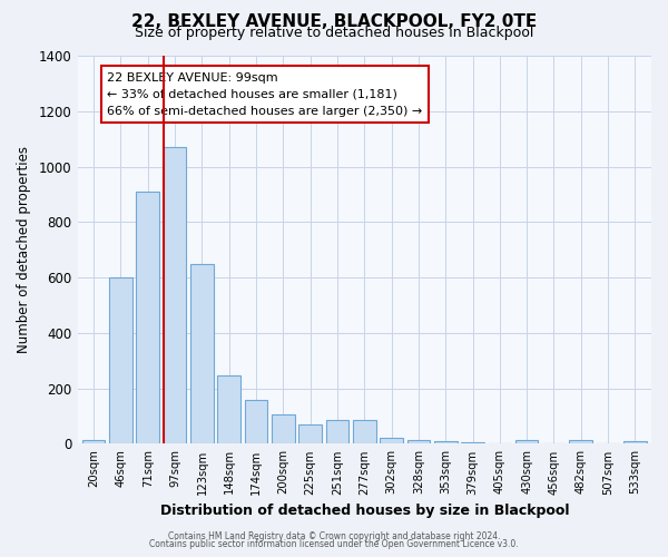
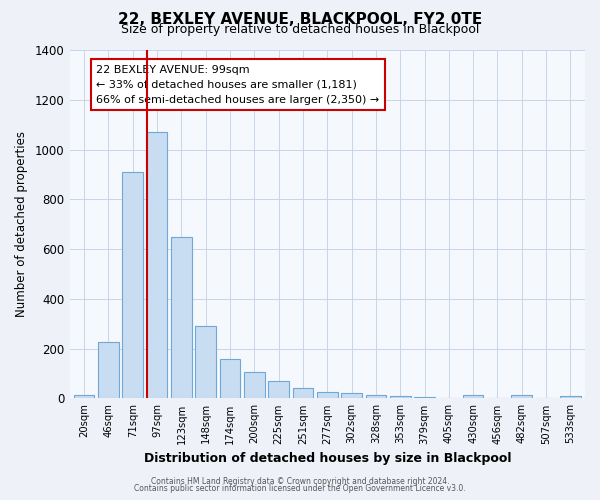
46sqm: 600 -> 225
148sqm: 245 -> 290
251sqm: 85 -> 40
277sqm: 85 -> 25
